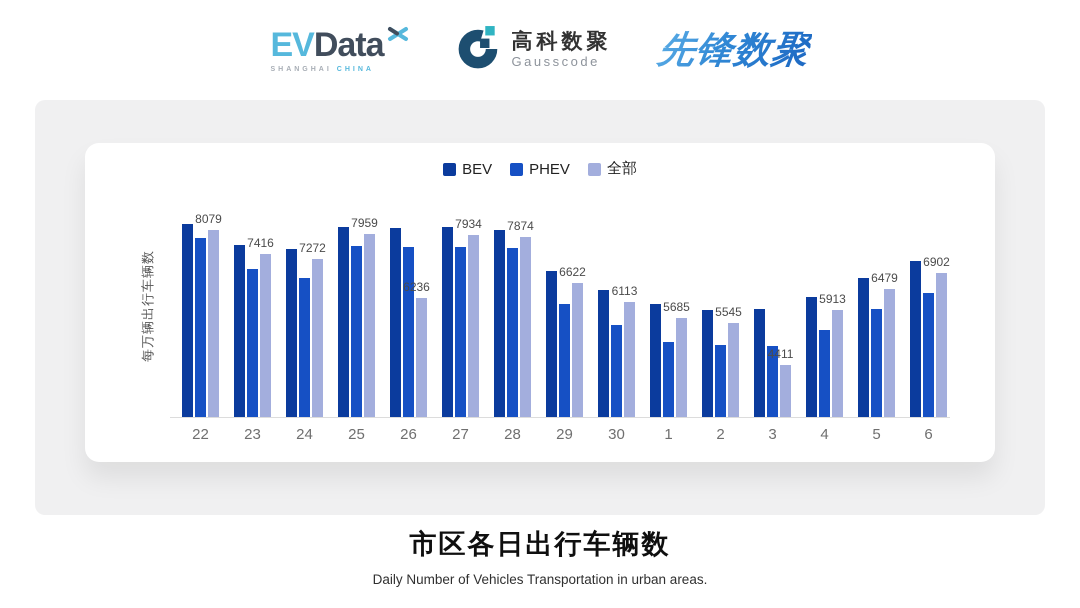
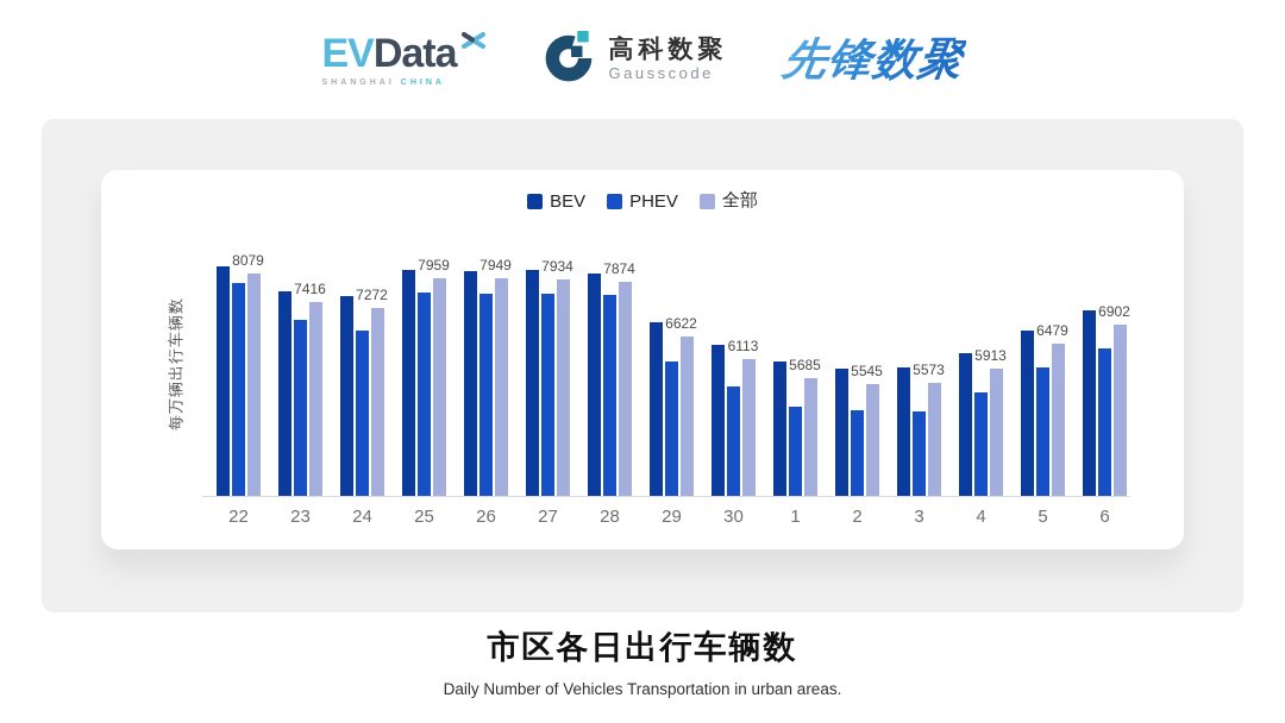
全部/26: 6236 -> 7949
全部/3: 4411 -> 5573
